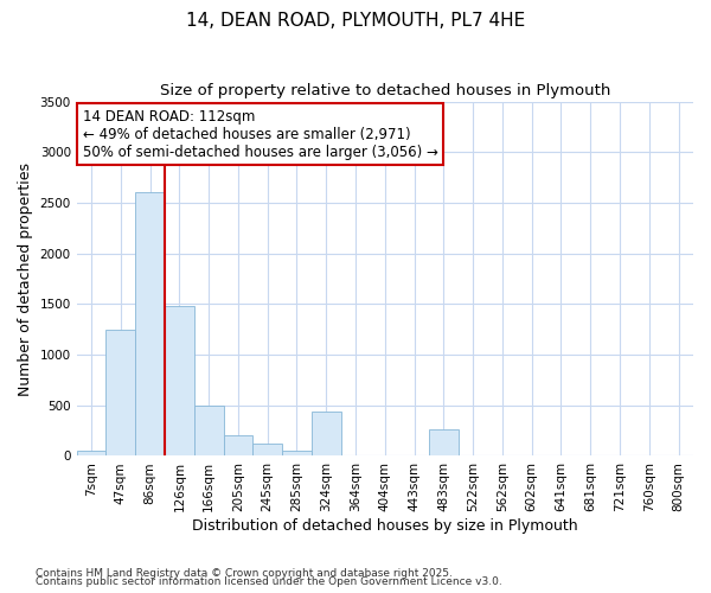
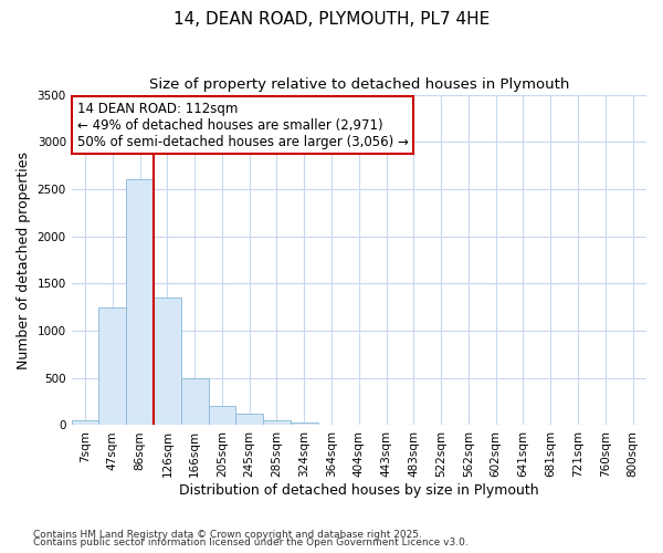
126sqm: 1480 -> 1350
324sqm: 440 -> 20
483sqm: 260 -> 0
